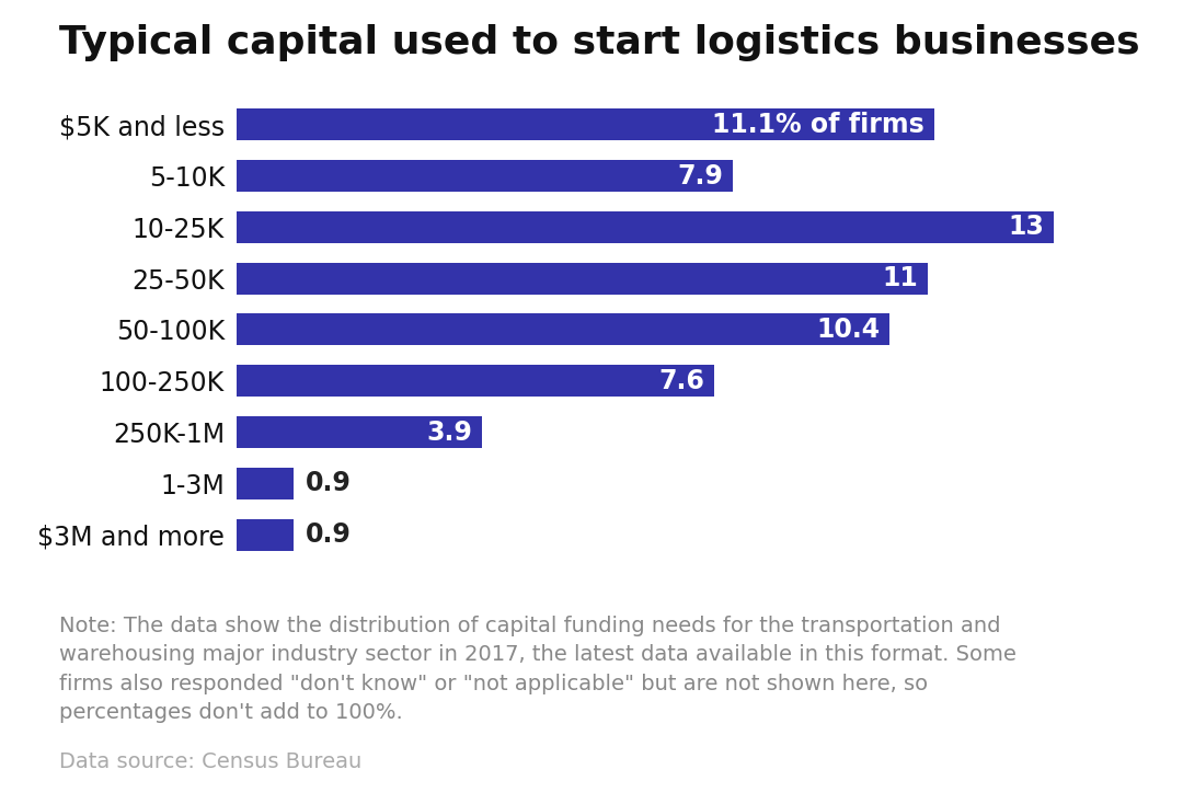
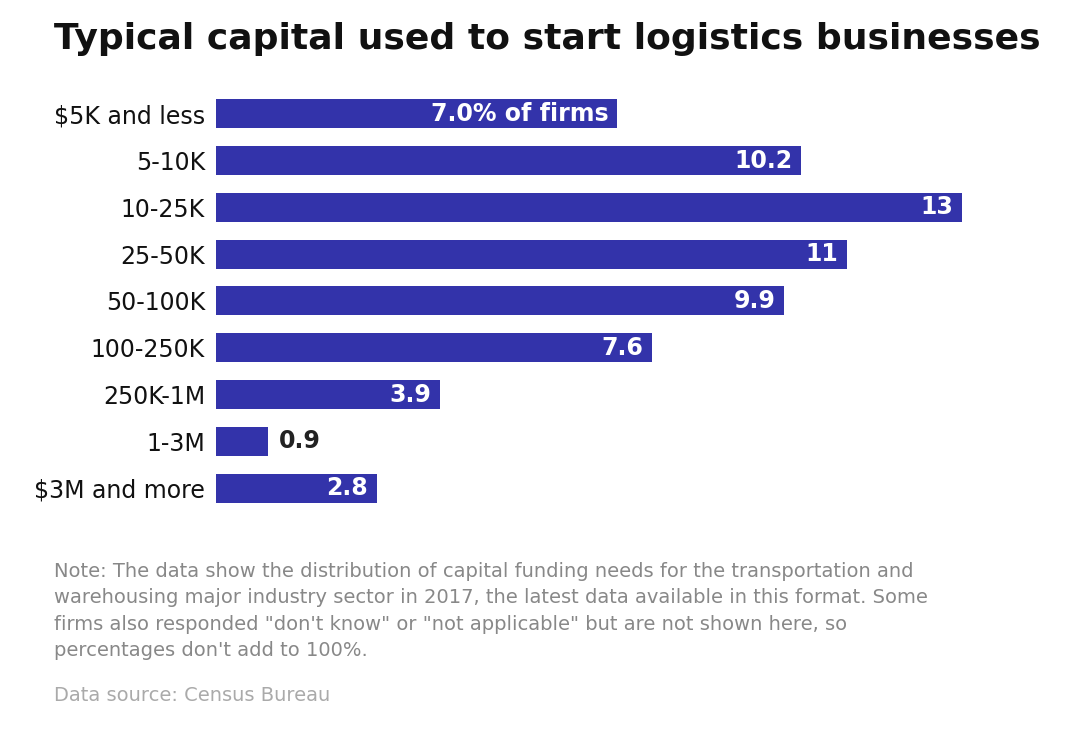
$5K and less: 11.1% -> 7.0%
5-10K: 7.9 -> 10.2
50-100K: 10.4 -> 9.9
$3M and more: 0.9 -> 2.8
